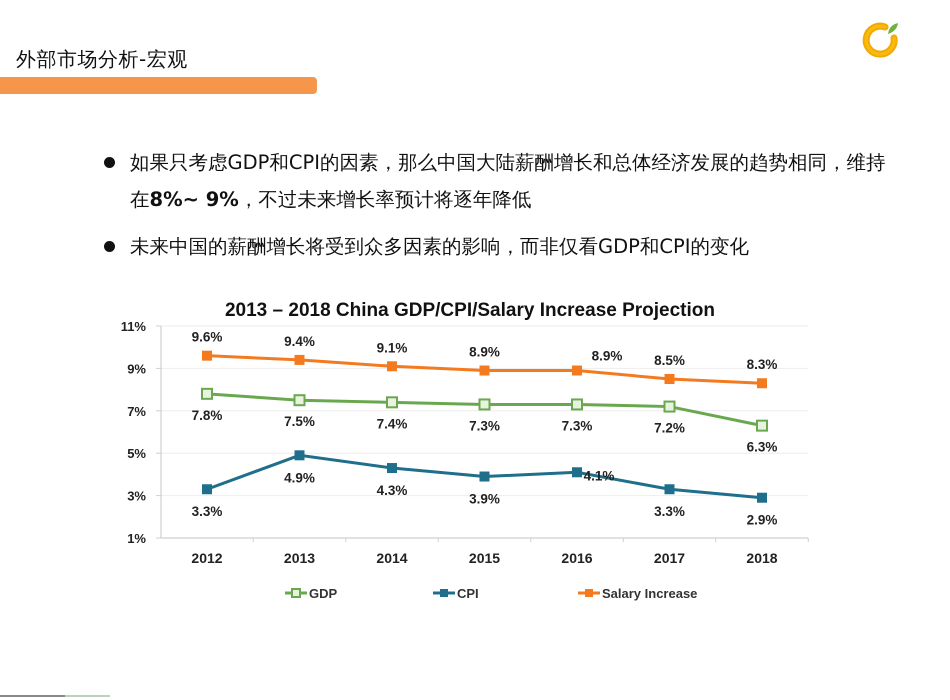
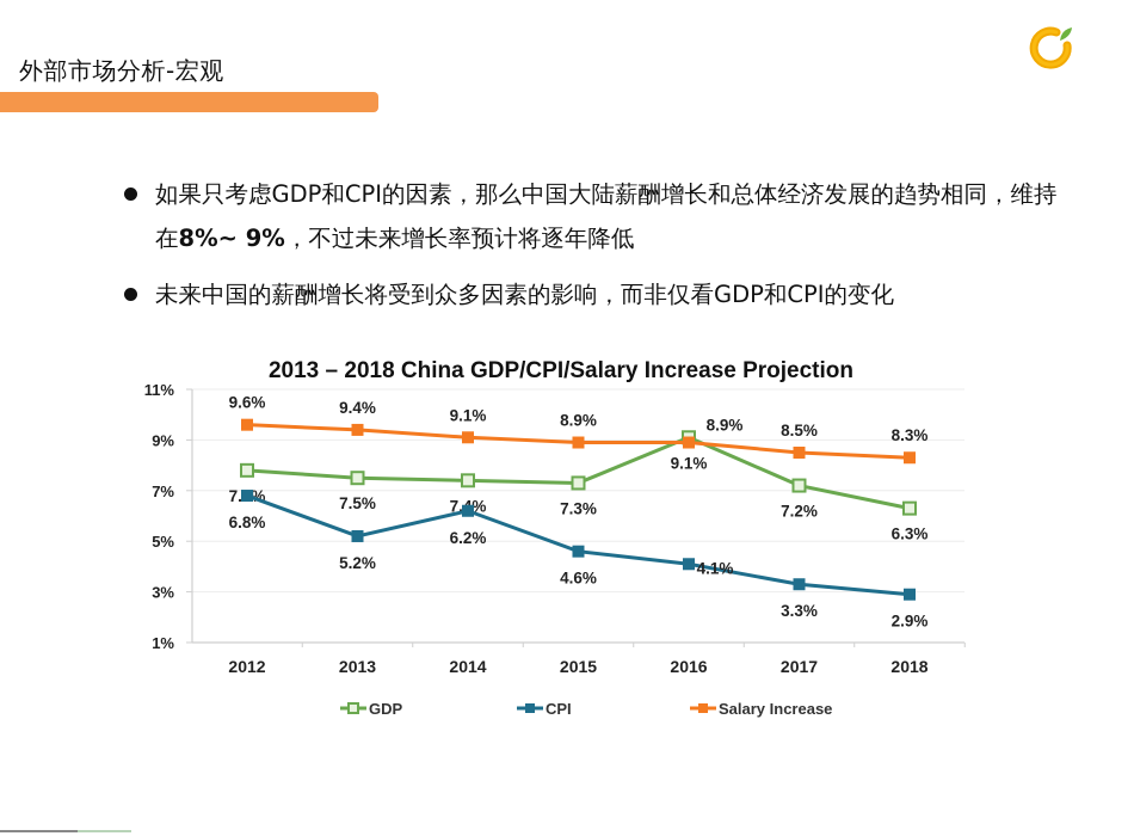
CPI/2012: 3.3% -> 6.8%
CPI/2013: 4.9% -> 5.2%
CPI/2014: 4.3% -> 6.2%
CPI/2015: 3.9% -> 4.6%
GDP/2016: 7.3% -> 9.1%
